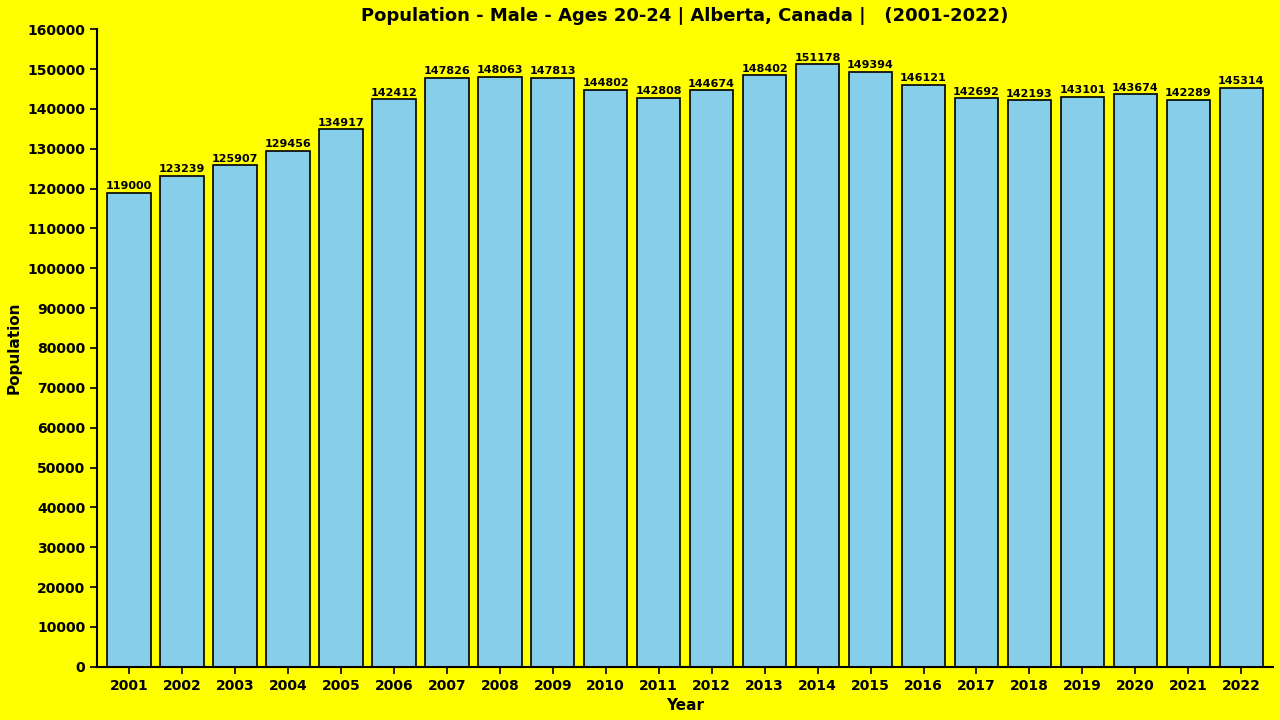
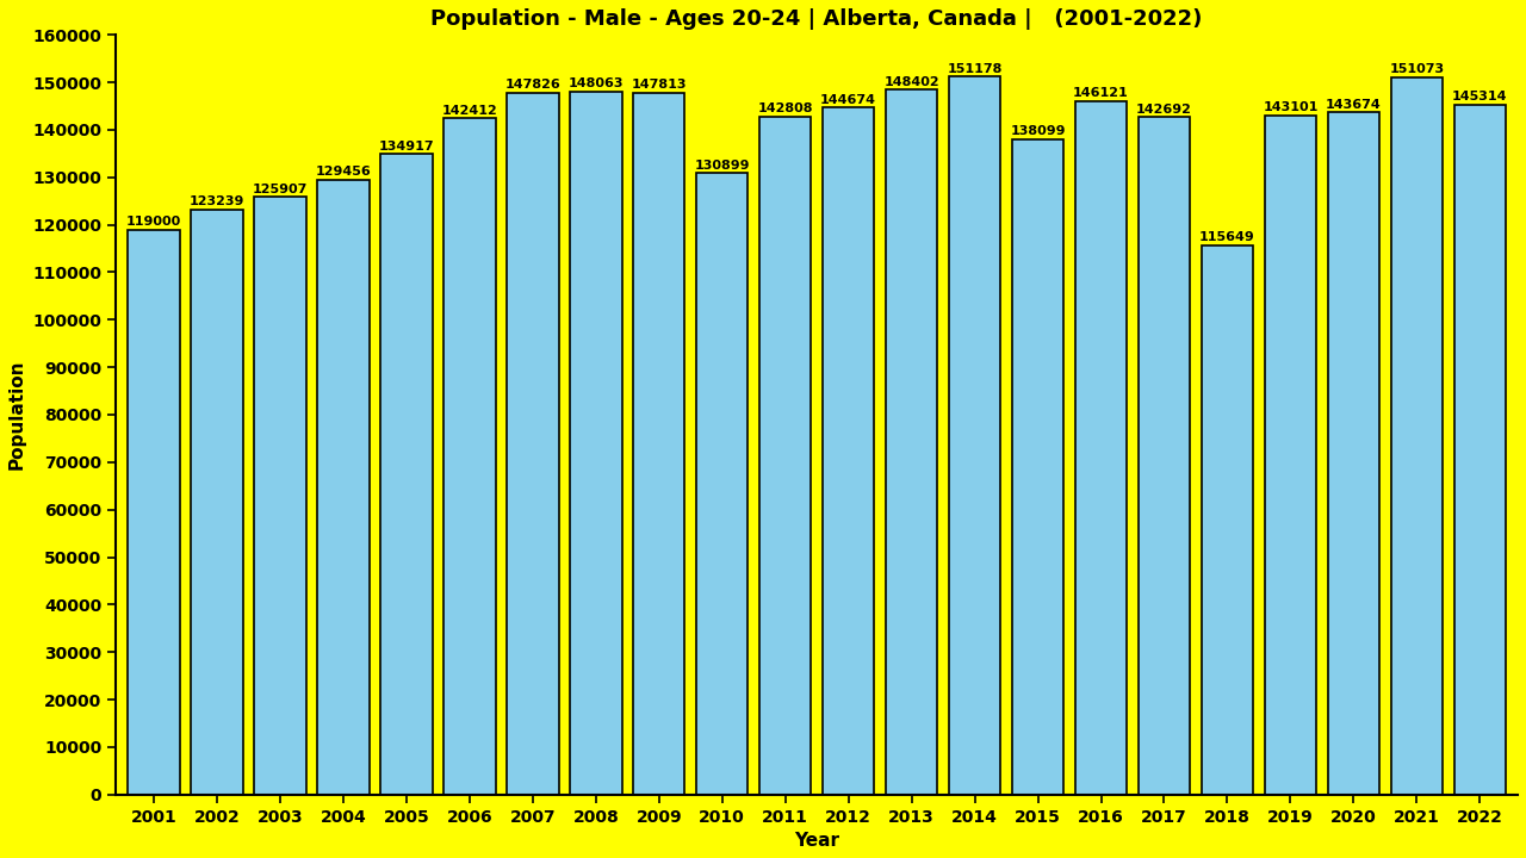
2010: 144802 -> 130899
2015: 149394 -> 138099
2018: 142193 -> 115649
2021: 142289 -> 151073
